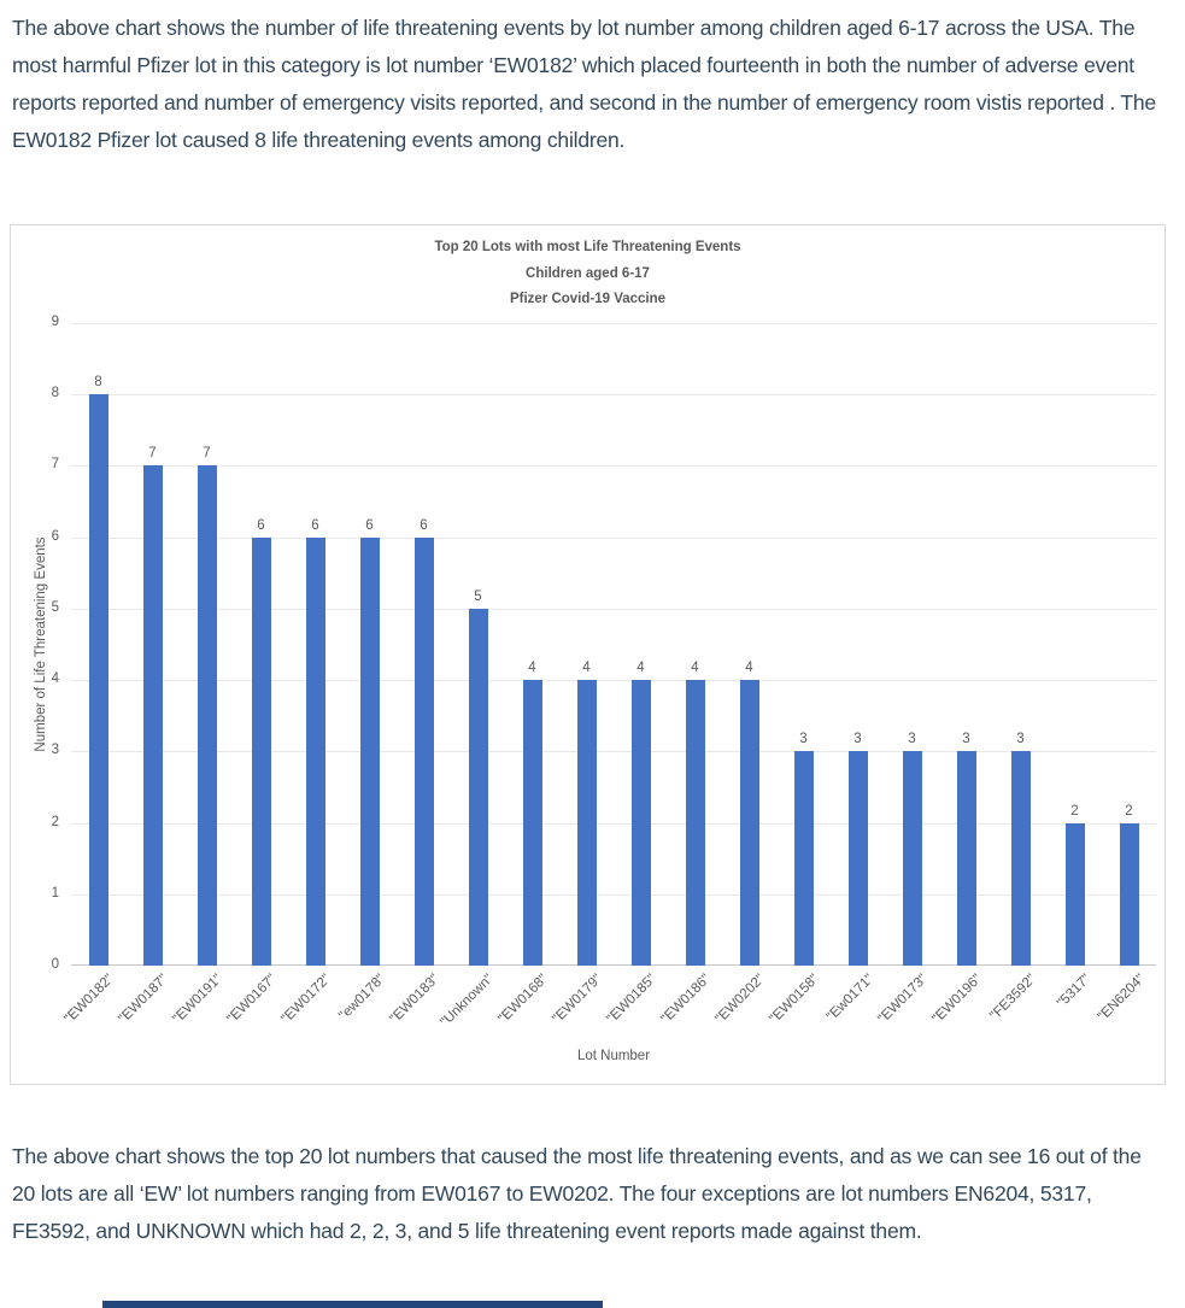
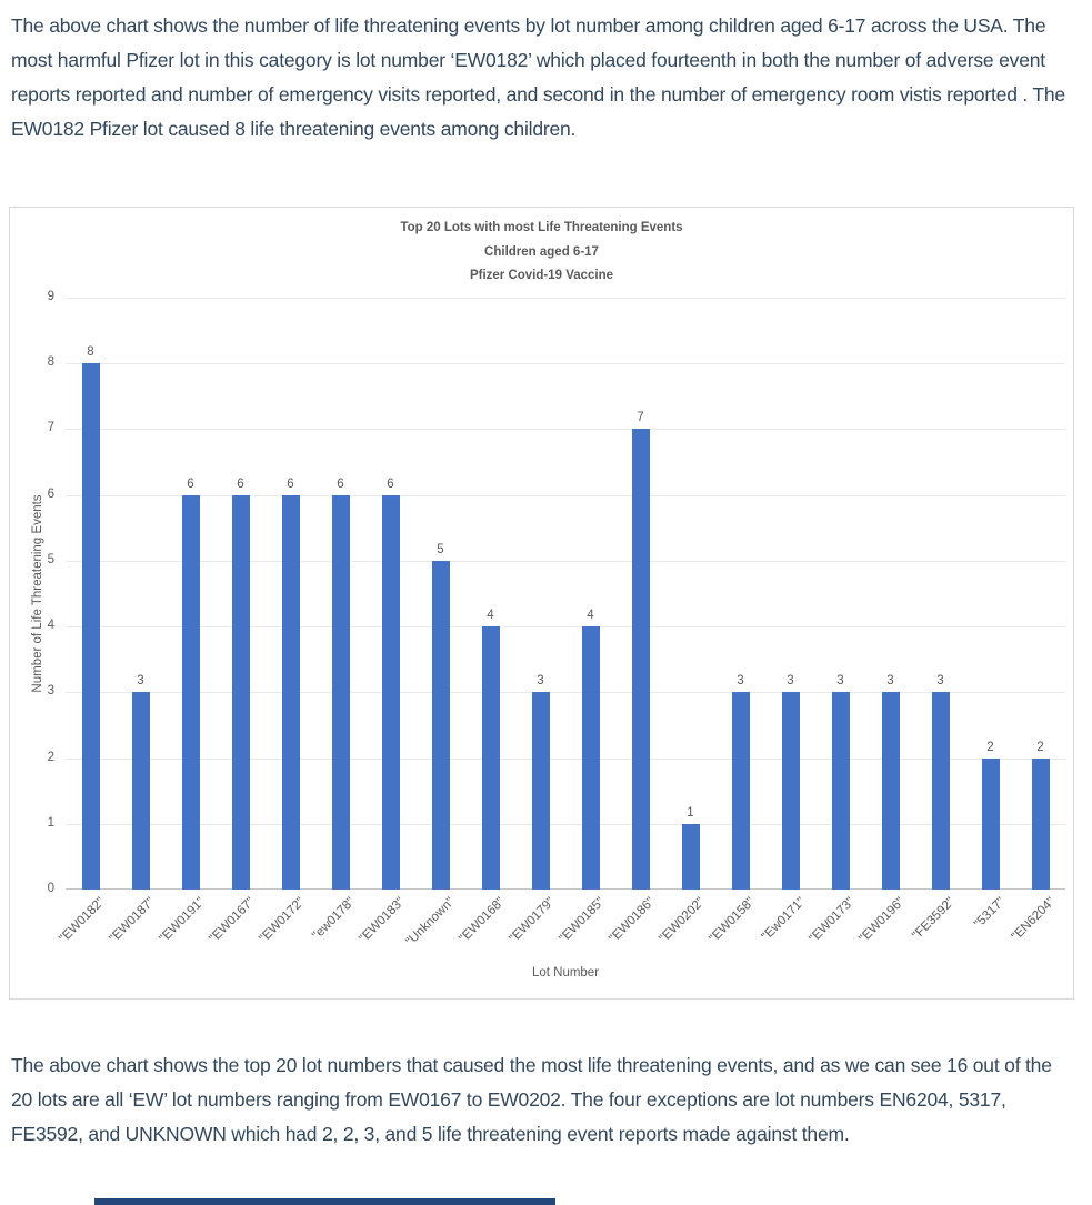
"EW0187": 7 -> 3
"EW0191": 7 -> 6
"EW0179": 4 -> 3
"EW0186": 4 -> 7
"EW0202": 4 -> 1
